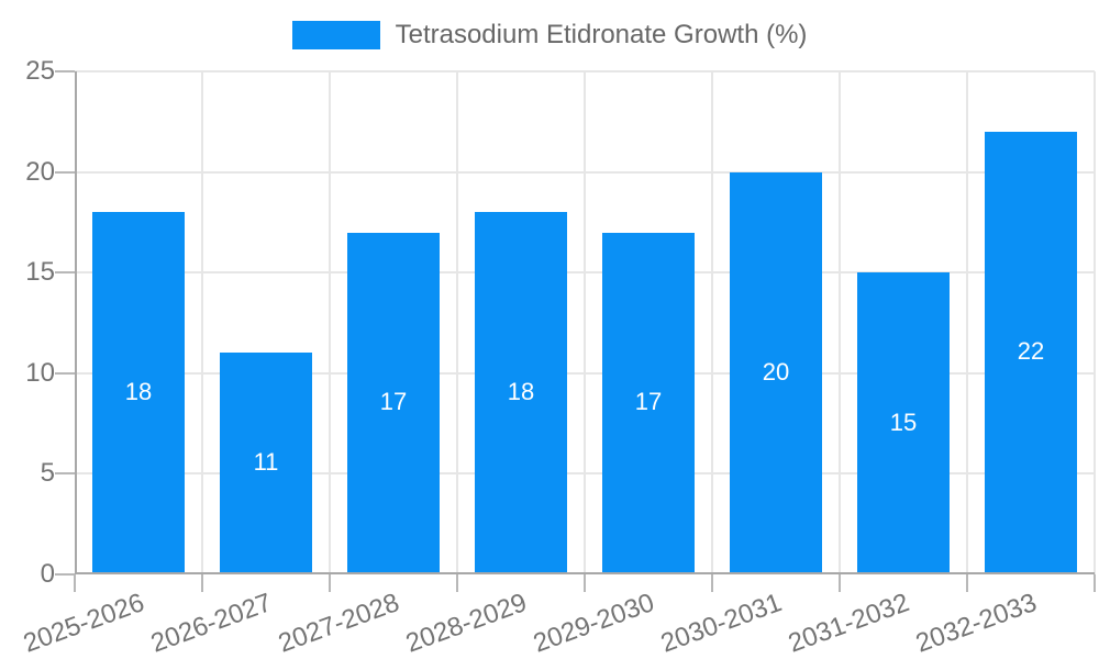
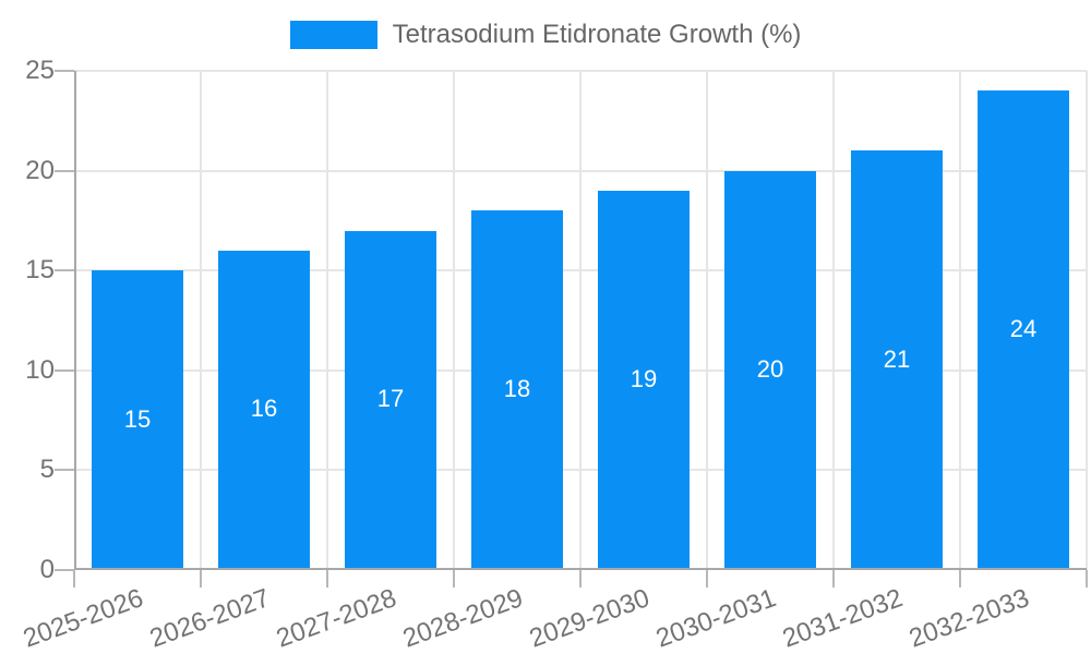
2025-2026: 18 -> 15
2026-2027: 11 -> 16
2029-2030: 17 -> 19
2031-2032: 15 -> 21
2032-2033: 22 -> 24
